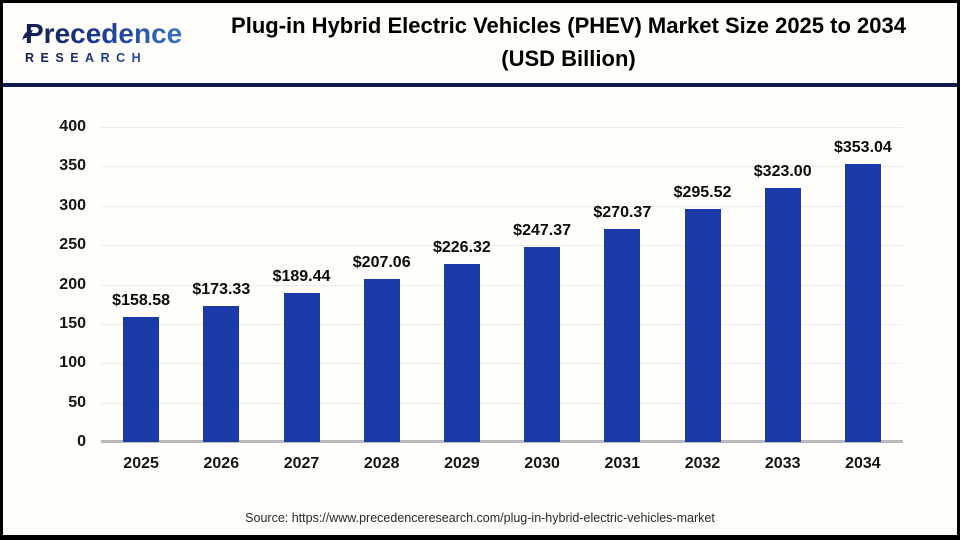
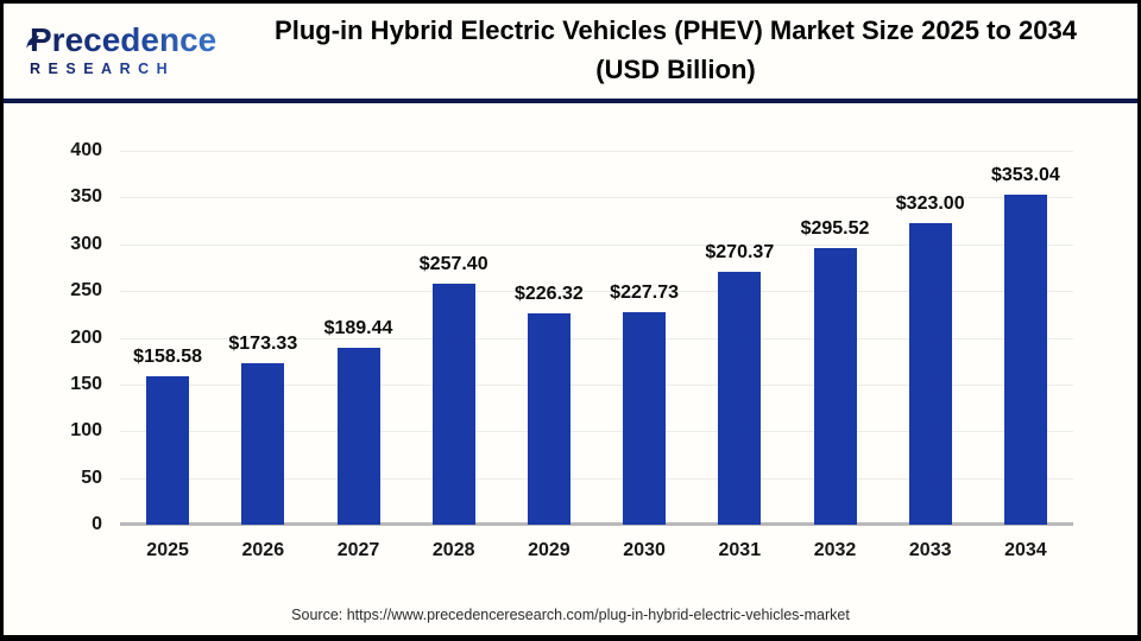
2028: $207.06 -> $257.40
2030: $247.37 -> $227.73
